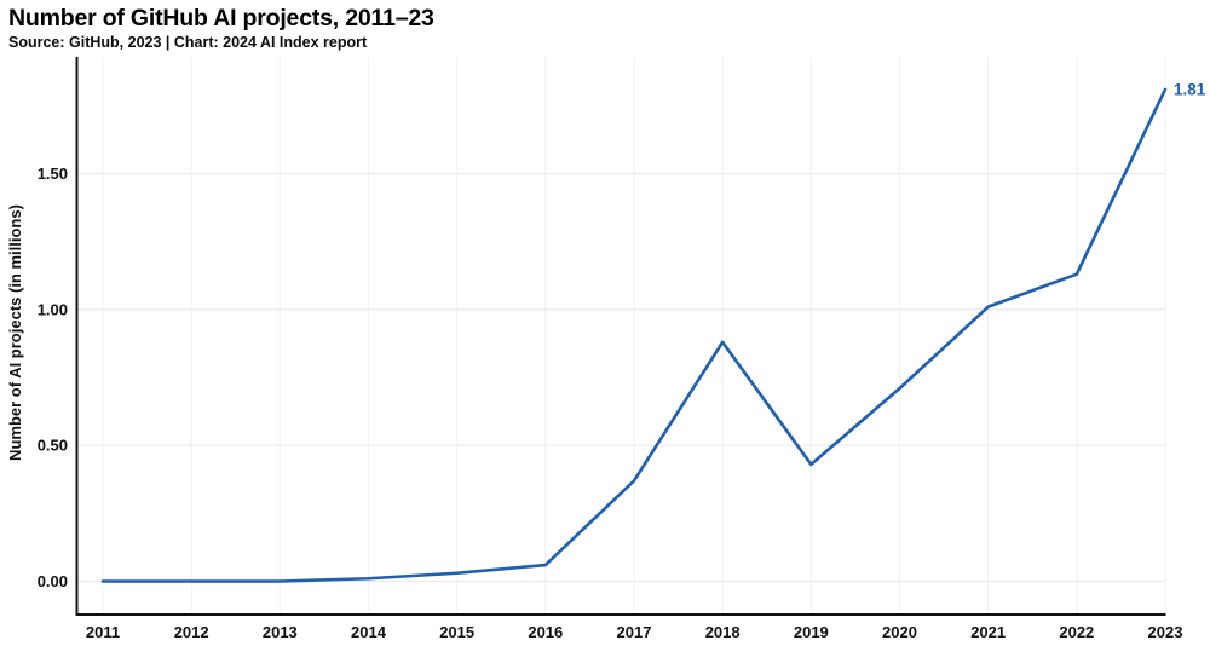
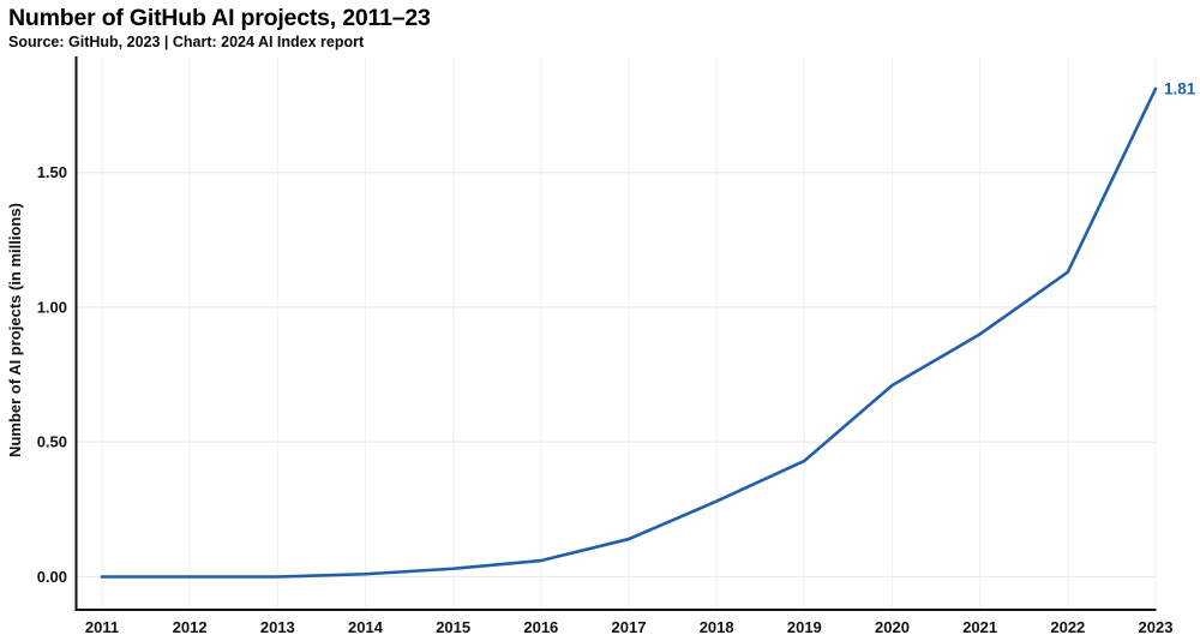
2017: 0.37 -> 0.14
2018: 0.88 -> 0.28
2021: 1.01 -> 0.90
